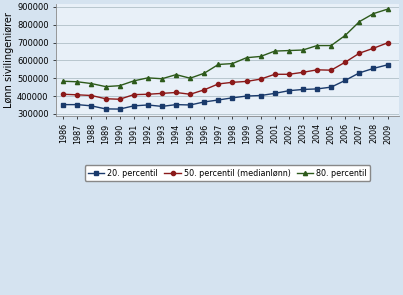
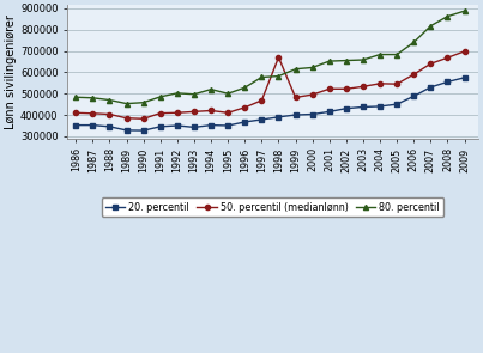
50. percentil (medianlønn)/1998: 480000 -> 670000
